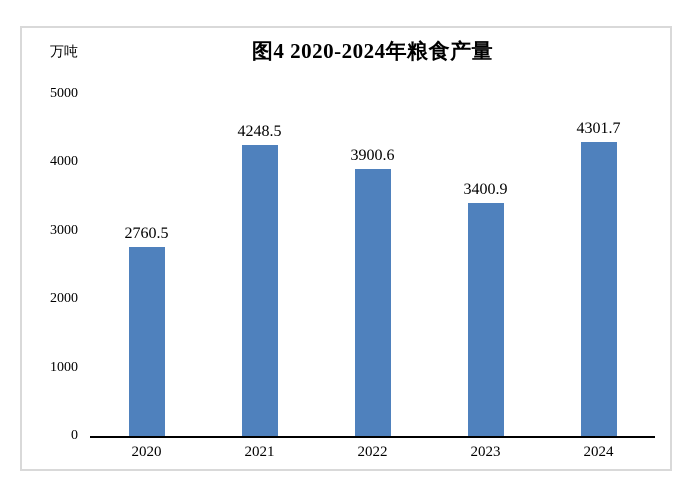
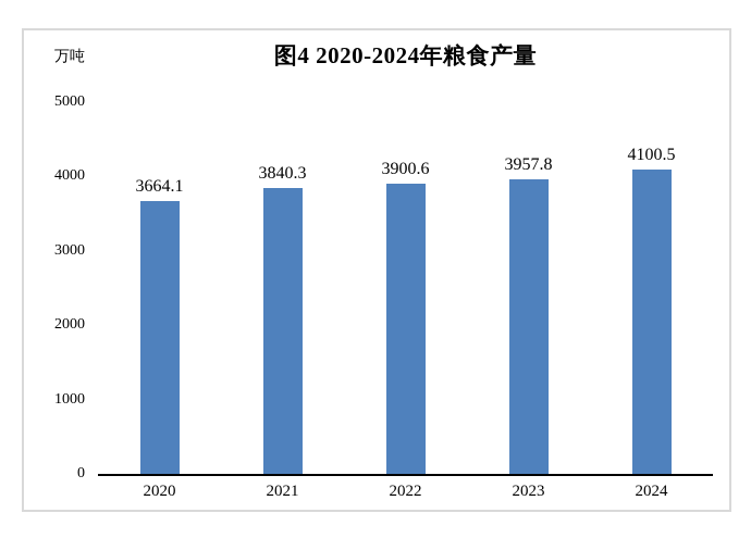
2020: 2760.5 -> 3664.1
2021: 4248.5 -> 3840.3
2023: 3400.9 -> 3957.8
2024: 4301.7 -> 4100.5
